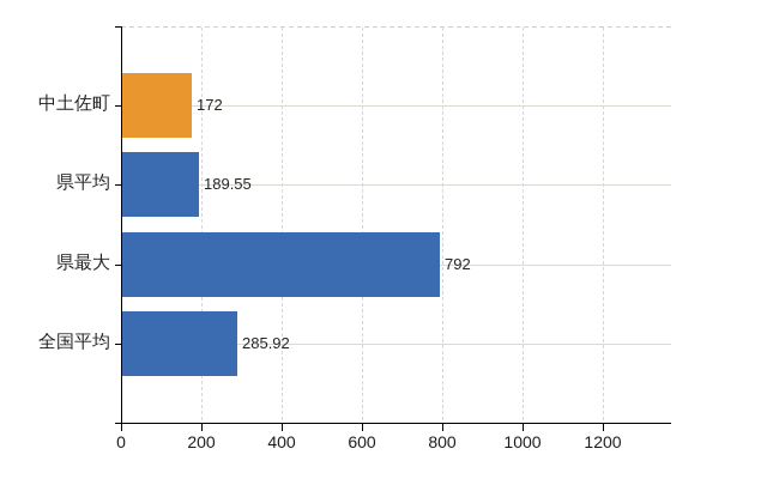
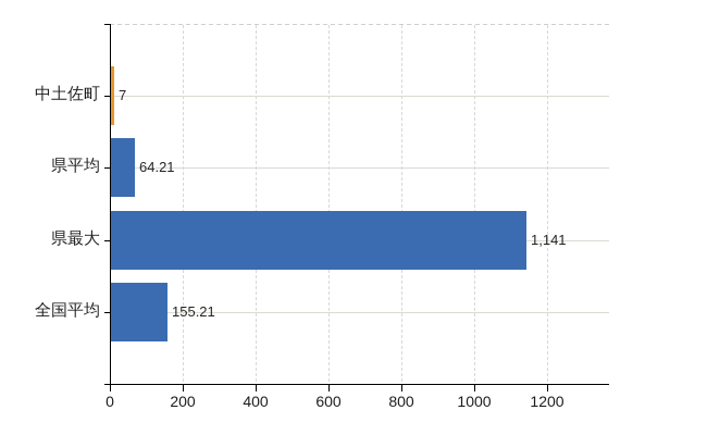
中土佐町: 172 -> 7
県平均: 189.55 -> 64.21
県最大: 792 -> 1,141
全国平均: 285.92 -> 155.21
